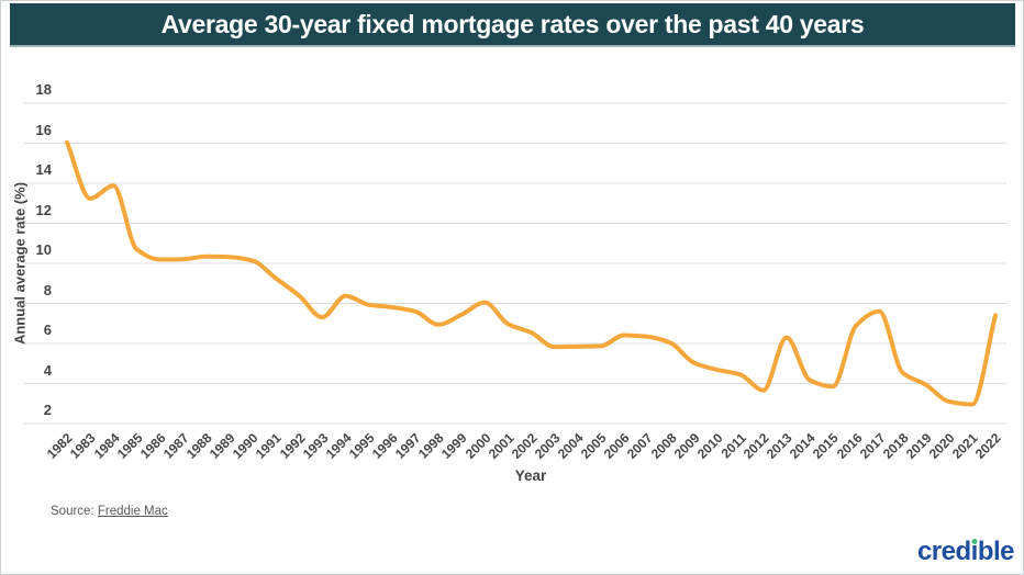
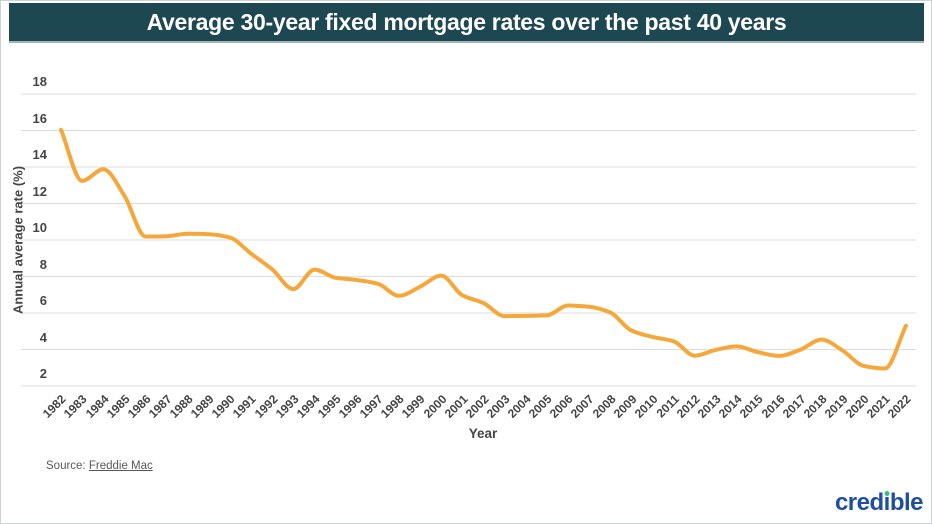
1985: 10.7 -> 12.4
2013: 6.3 -> 4.0
2016: 6.9 -> 3.6
2017: 7.6 -> 4.0
2022: 7.4 -> 5.3
